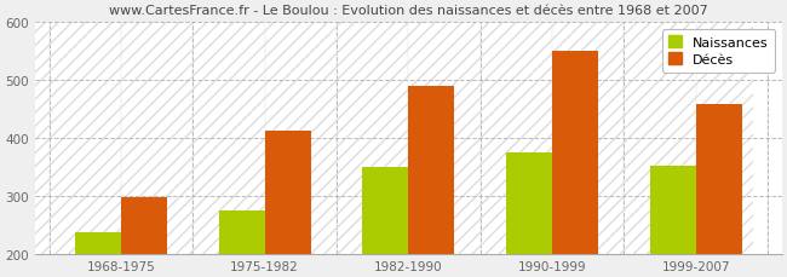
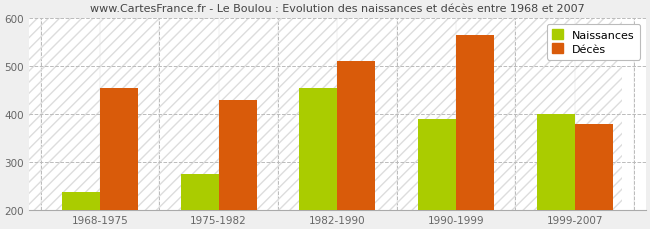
Décès/1968-1975: 297 -> 455
Décès/1975-1982: 413 -> 430
Naissances/1982-1990: 350 -> 455
Décès/1982-1990: 490 -> 510
Naissances/1990-1999: 375 -> 390
Décès/1990-1999: 551 -> 565
Naissances/1999-2007: 352 -> 400
Décès/1999-2007: 458 -> 380
